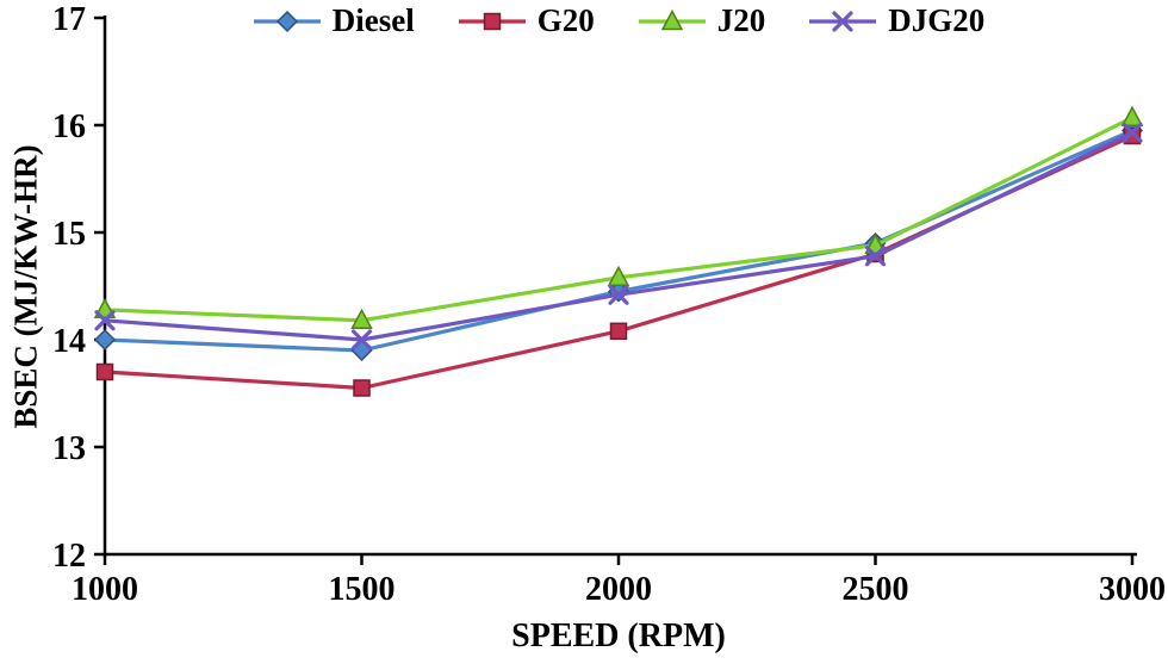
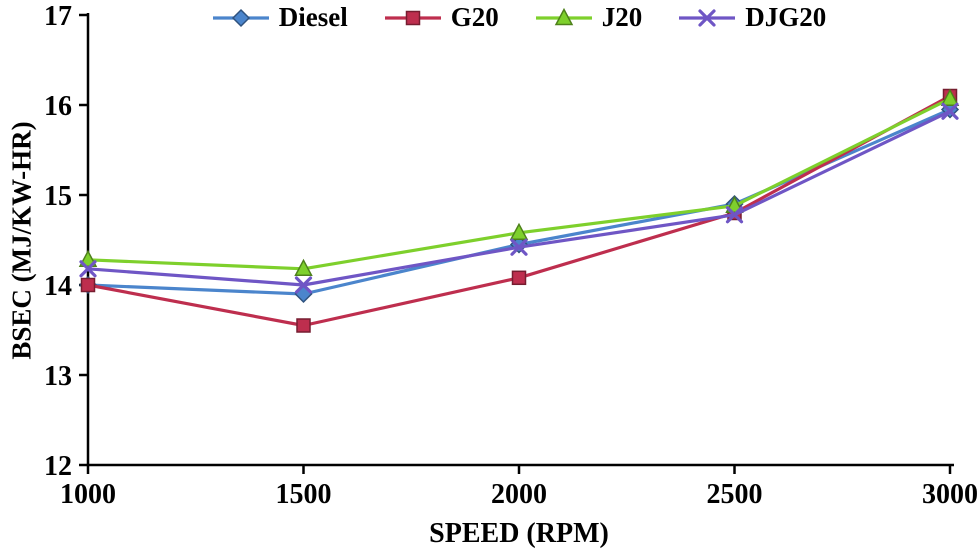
G20/1000: 13.7 -> 14.0
G20/3000: 15.9 -> 16.1
